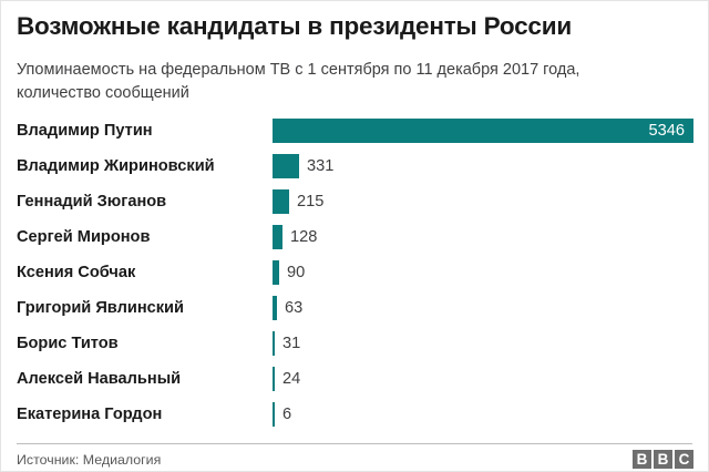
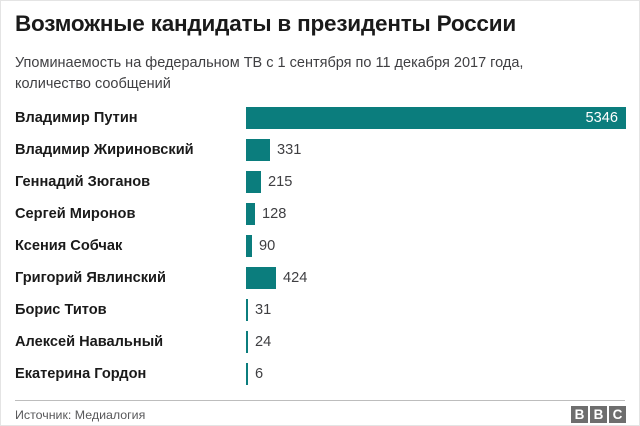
Григорий Явлинский: 63 -> 424
